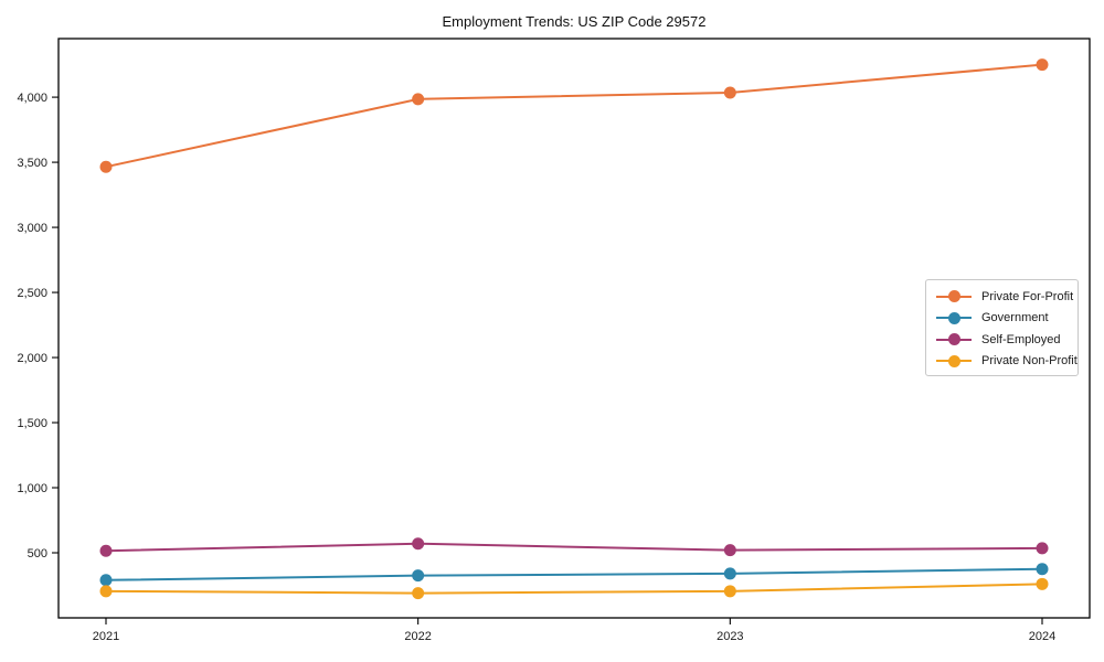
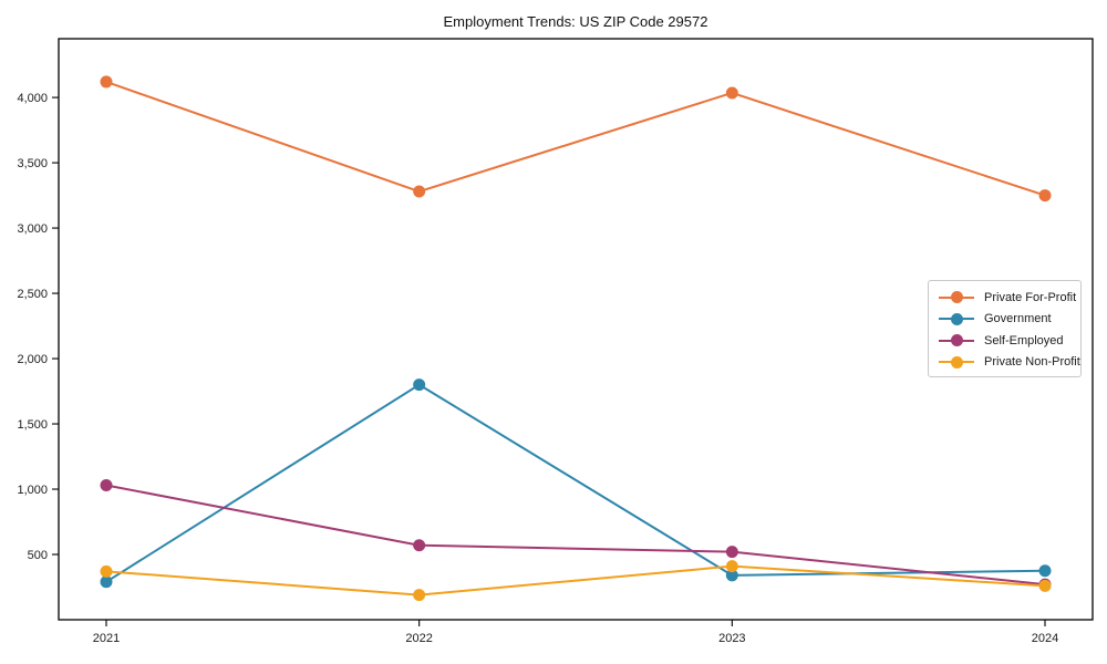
Private For-Profit/2021: 3460 -> 4120
Self-Employed/2021: 520 -> 1030
Private Non-Profit/2021: 200 -> 370
Private For-Profit/2022: 3980 -> 3280
Government/2022: 320 -> 1800
Private Non-Profit/2023: 200 -> 410
Private For-Profit/2024: 4250 -> 3250
Self-Employed/2024: 540 -> 270
